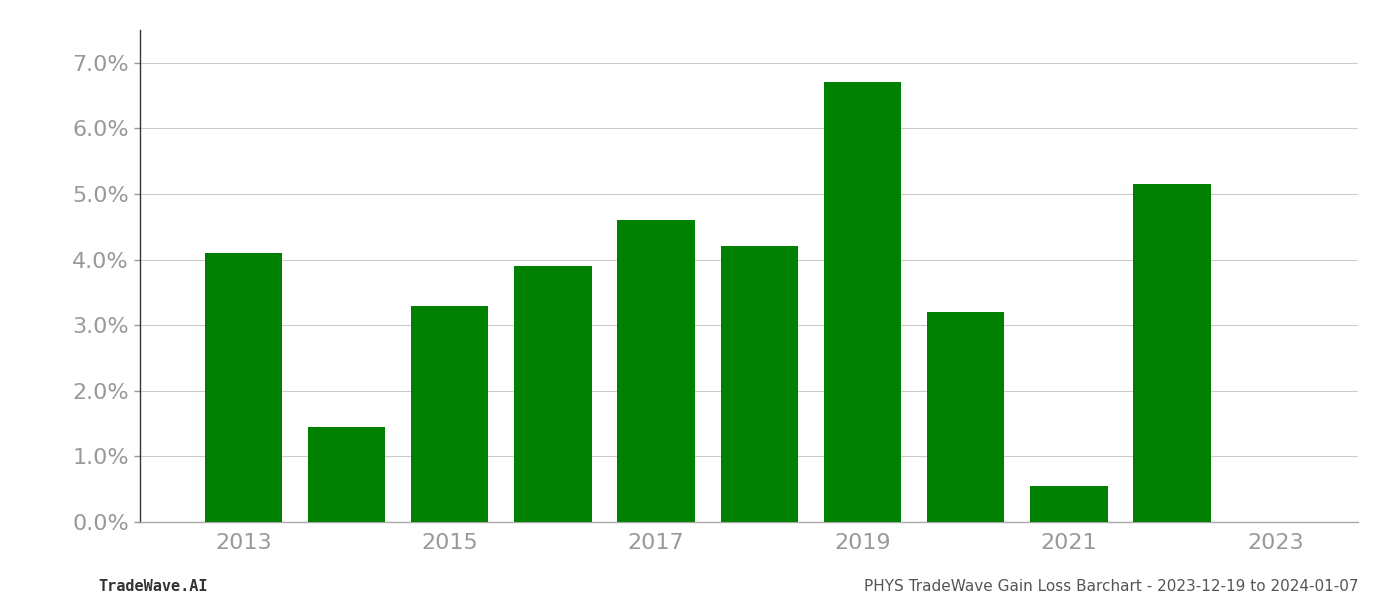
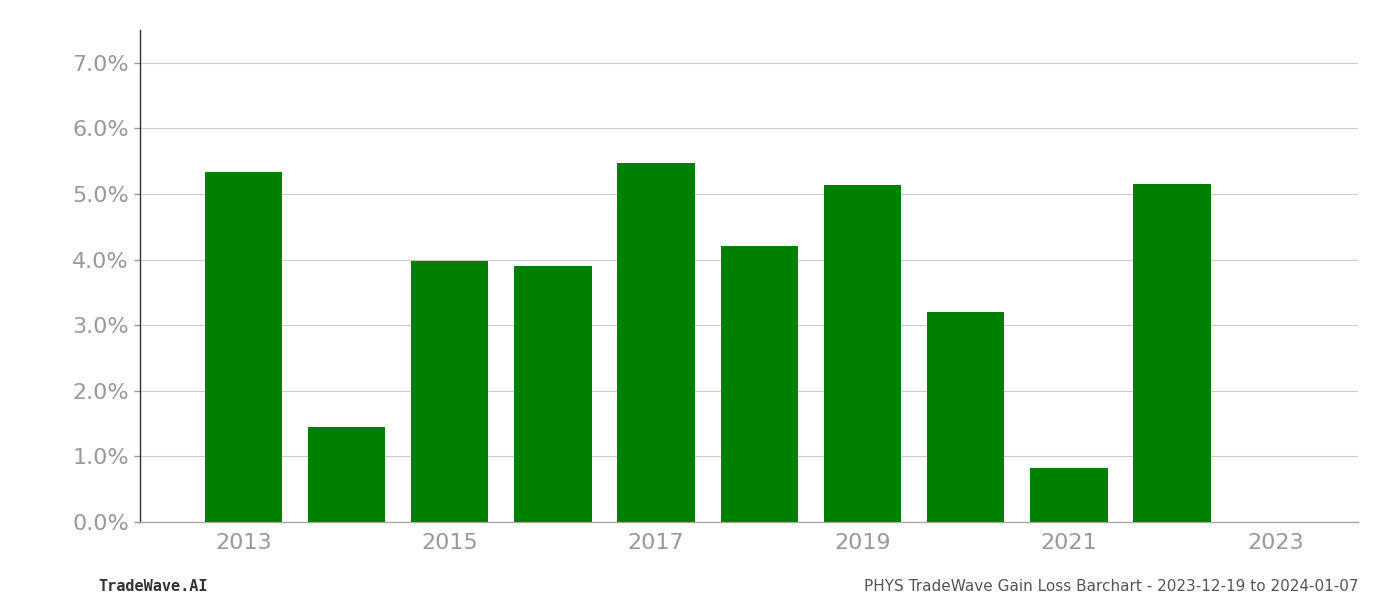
2013: 4.10% -> 5.34%
2015: 3.30% -> 3.98%
2017: 4.60% -> 5.48%
2019: 6.70% -> 5.14%
2021: 0.55% -> 0.82%
